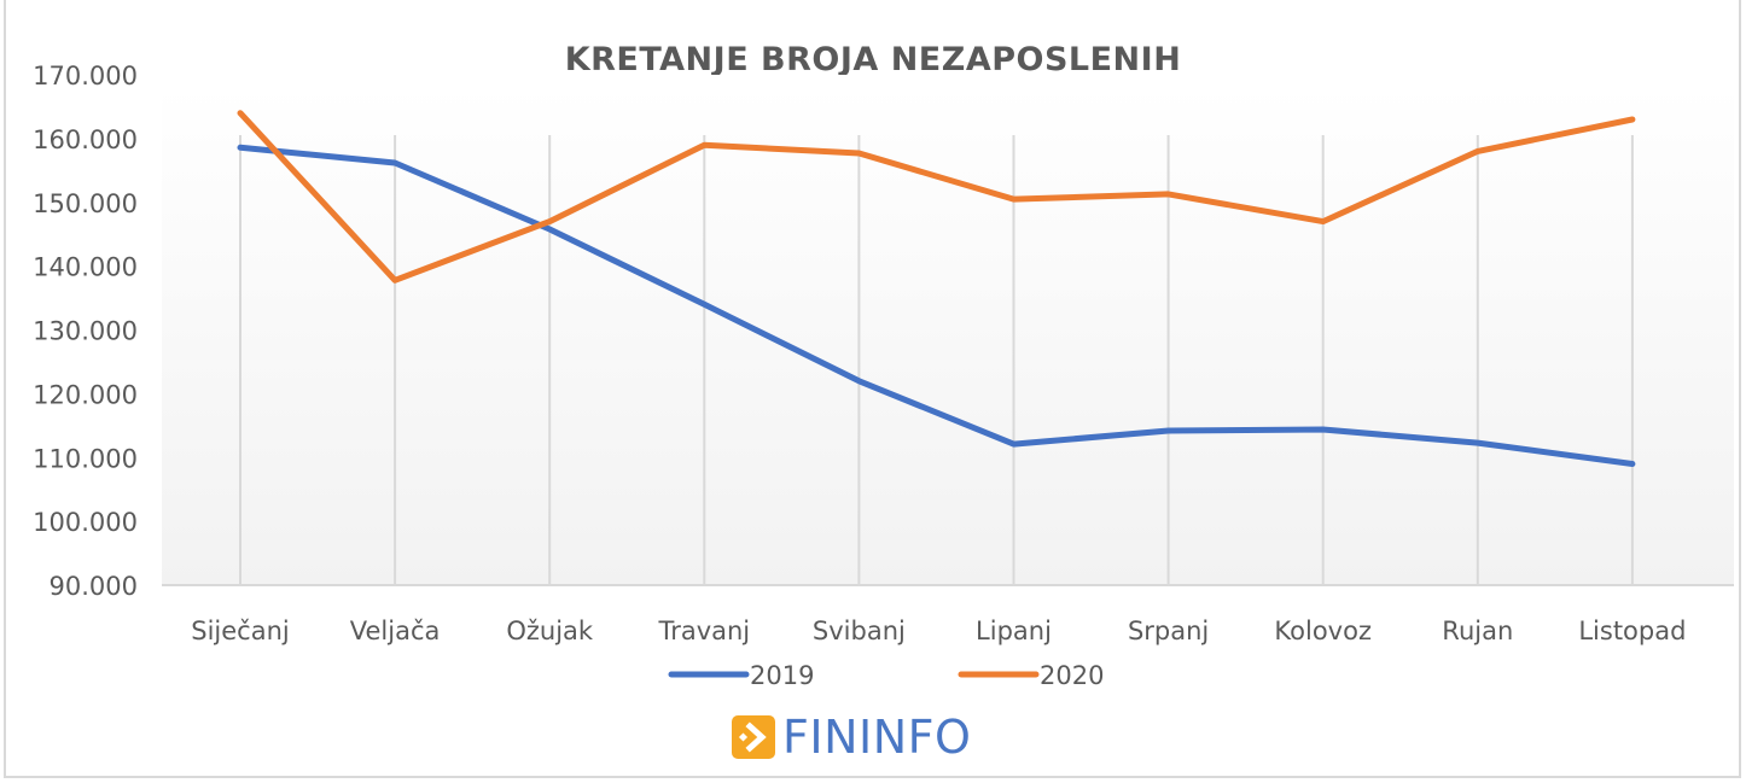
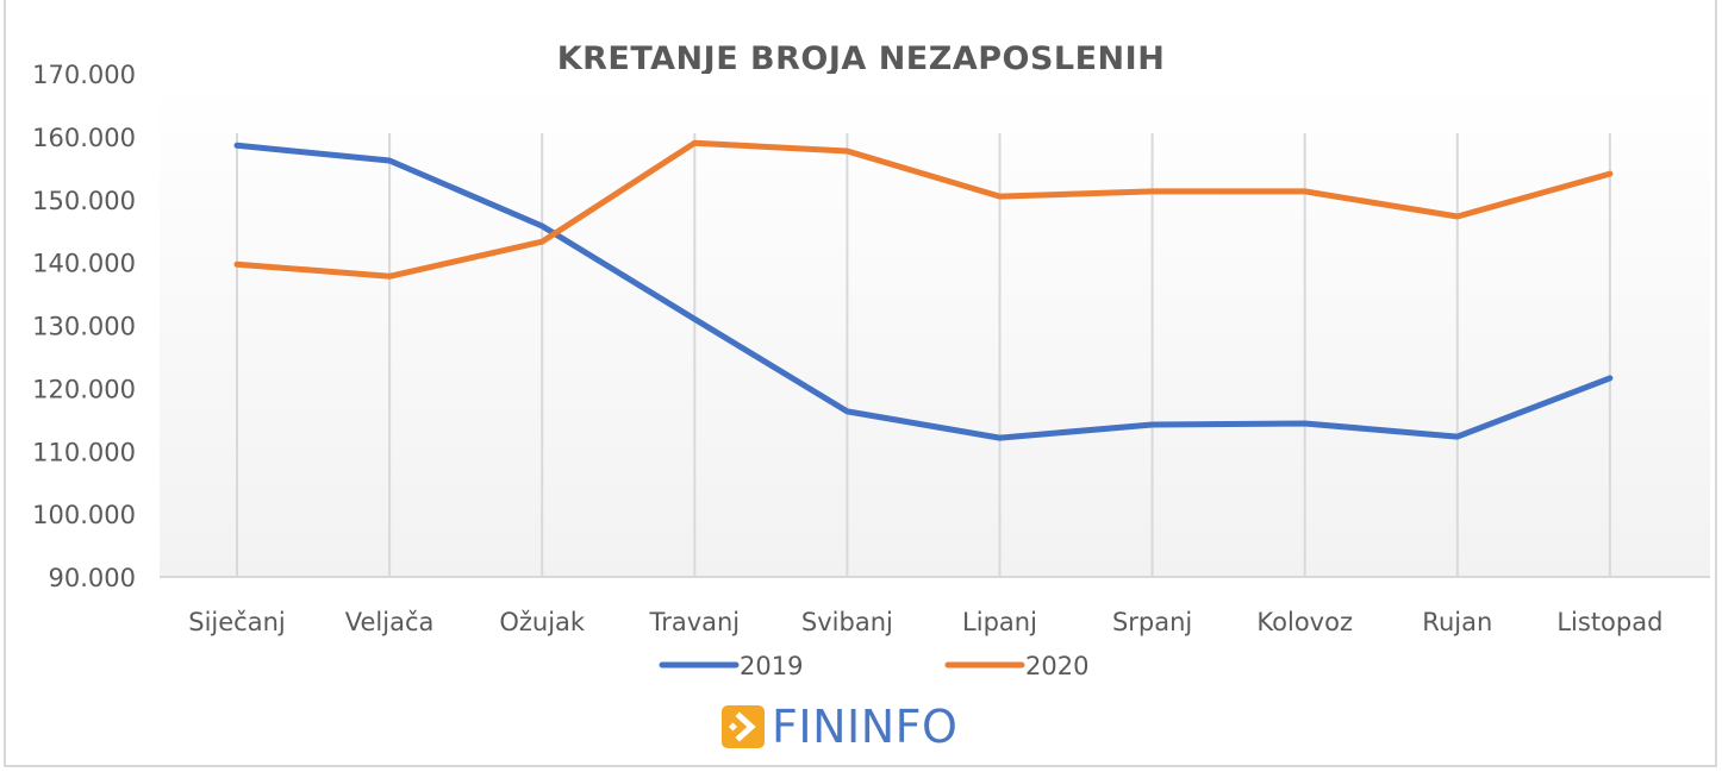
2020/Siječanj: 164000 -> 140000
2020/Ožujak: 147000 -> 143000
2019/Travanj: 134000 -> 131000
2019/Svibanj: 122000 -> 116000
2020/Kolovoz: 147000 -> 151000
2020/Rujan: 158000 -> 147000
2019/Listopad: 109000 -> 122000
2020/Listopad: 163000 -> 154000
